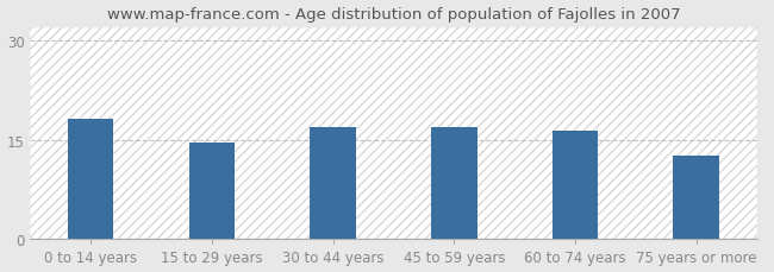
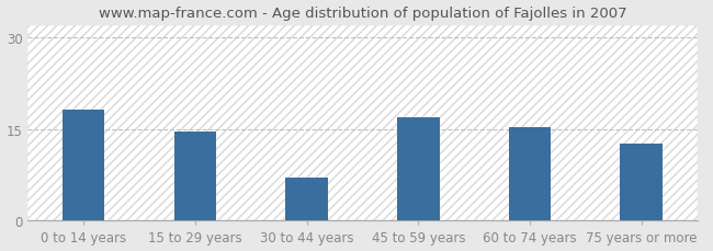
30 to 44 years: 16.9 -> 7.0
60 to 74 years: 16.4 -> 15.4
